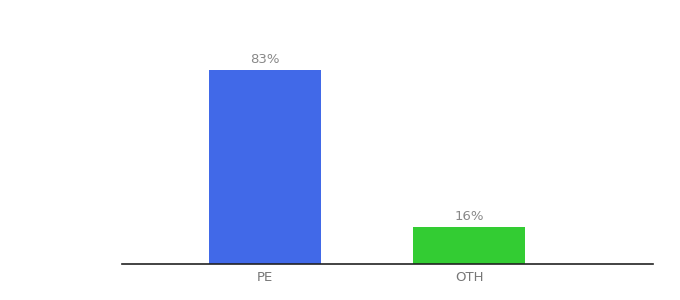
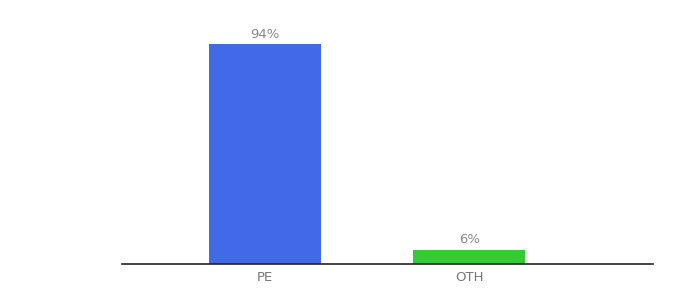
PE: 83% -> 94%
OTH: 16% -> 6%
